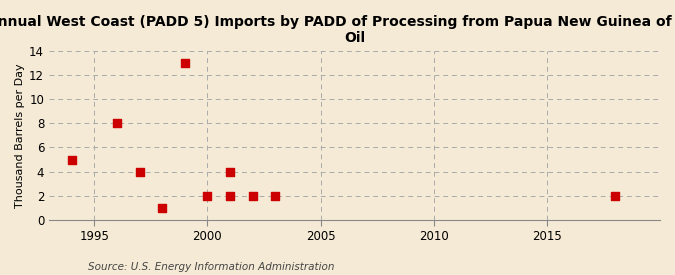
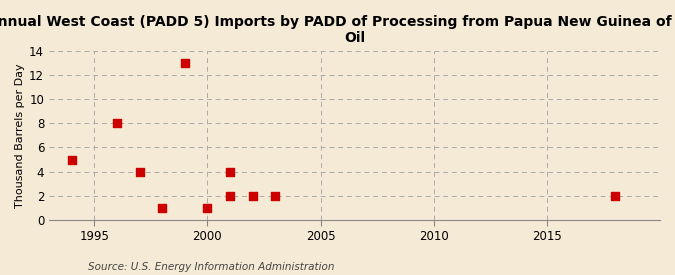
2000: 2 -> 1
